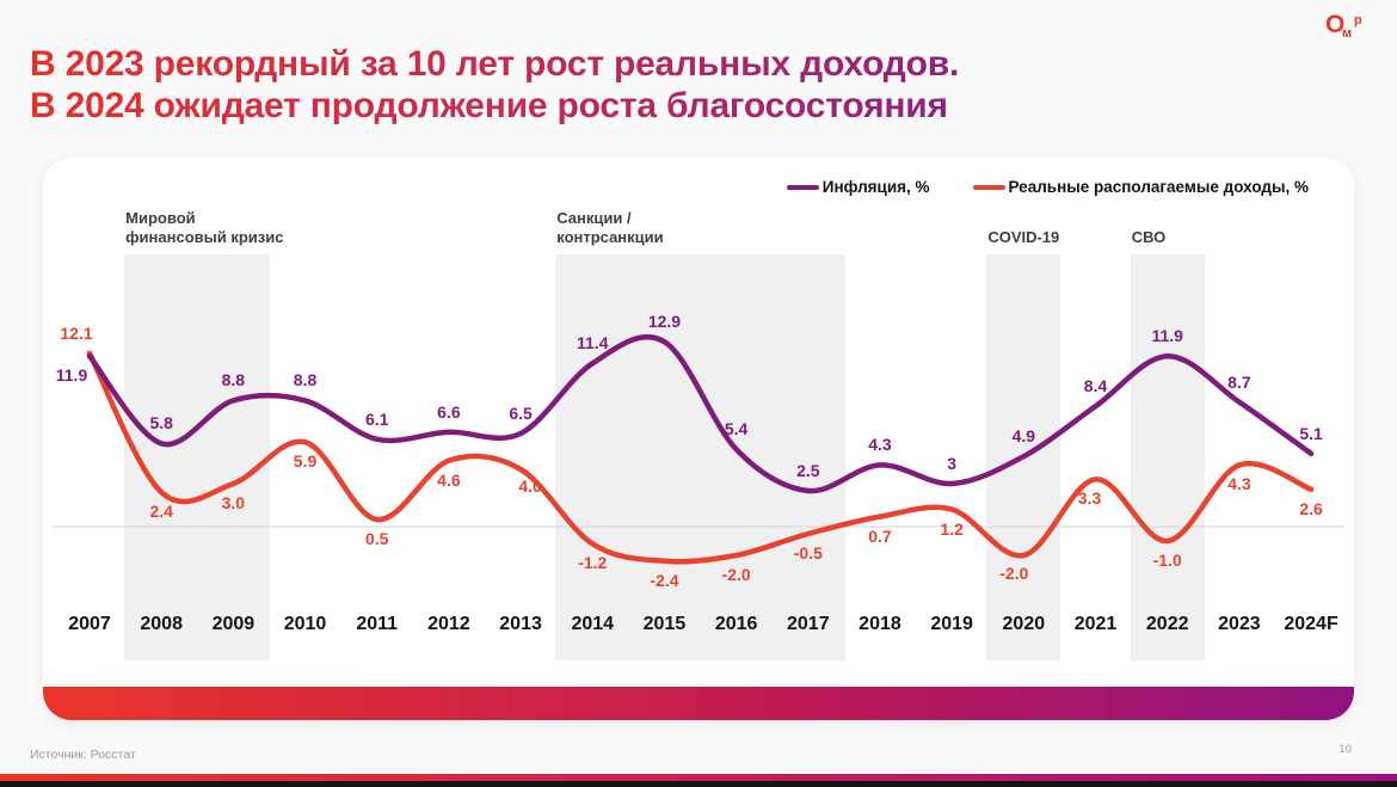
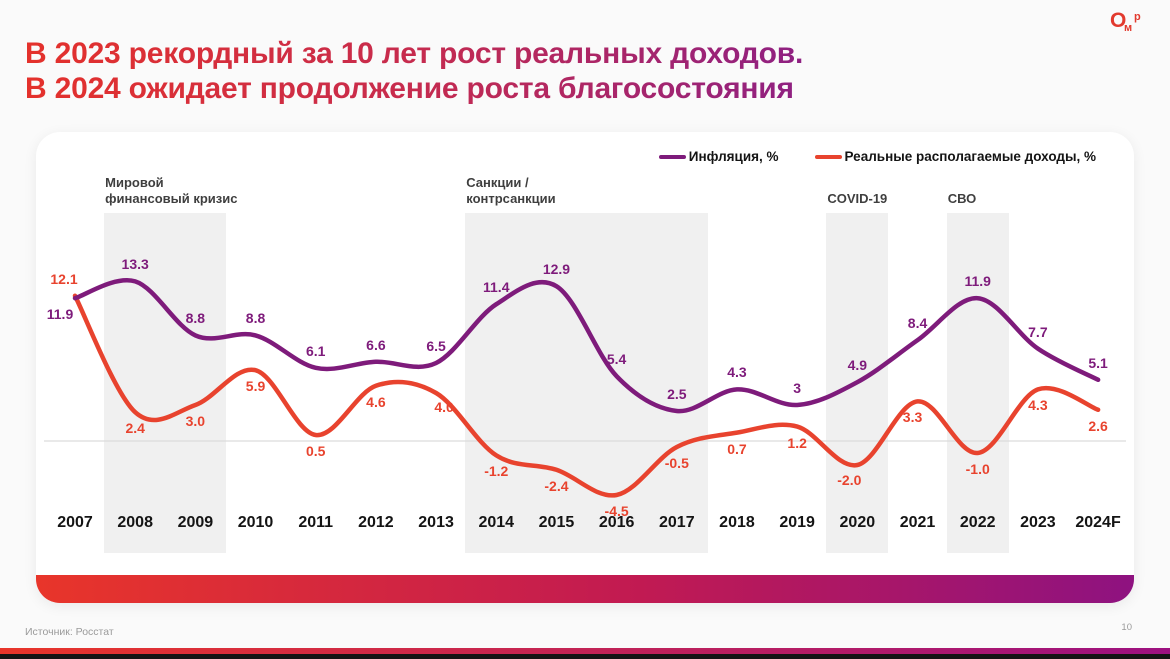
Инфляция, %/2008: 5.8 -> 13.3
Реальные располагаемые доходы, %/2016: -2.0 -> -4.5
Инфляция, %/2023: 8.7 -> 7.7
